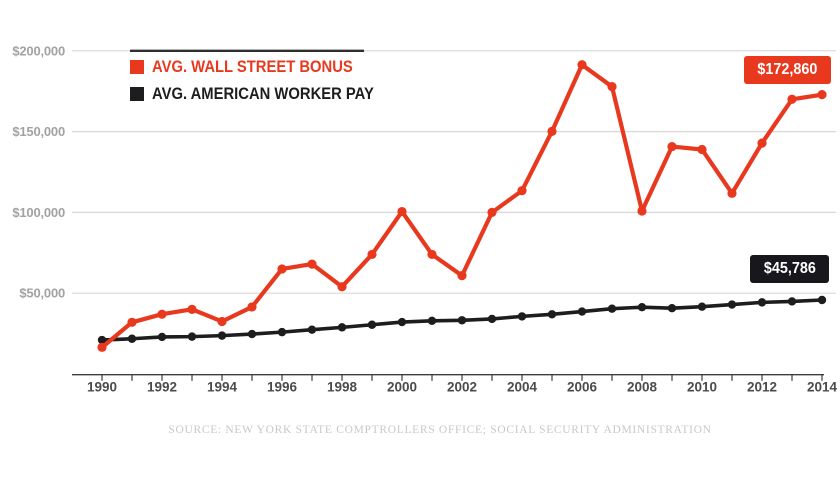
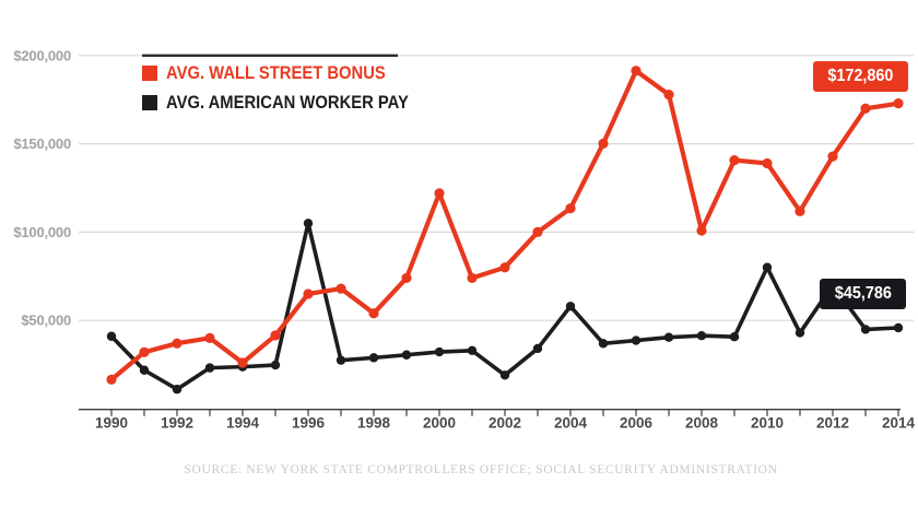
AVG. AMERICAN WORKER PAY/1990: $21000 -> $41000
AVG. AMERICAN WORKER PAY/1992: $23000 -> $11000
AVG. WALL STREET BONUS/1994: $32000 -> $26000
AVG. AMERICAN WORKER PAY/1996: $26000 -> $105000
AVG. WALL STREET BONUS/2000: $101000 -> $122000
AVG. WALL STREET BONUS/2002: $61000 -> $80000
AVG. AMERICAN WORKER PAY/2002: $33000 -> $19000
AVG. AMERICAN WORKER PAY/2004: $36000 -> $58000
AVG. AMERICAN WORKER PAY/2010: $42000 -> $80000
AVG. AMERICAN WORKER PAY/2012: $44000 -> $70000
